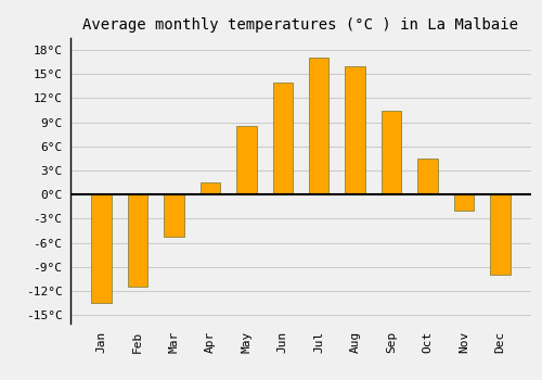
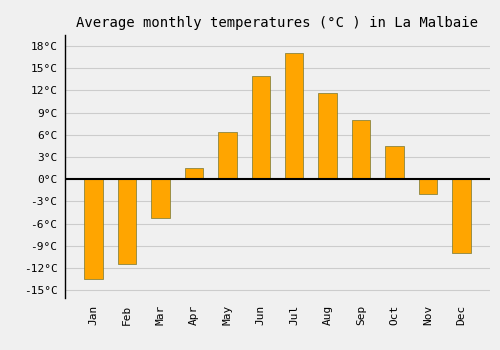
May: 8.5°C -> 6.4°C
Aug: 16.0°C -> 11.6°C
Sep: 10.5°C -> 8.0°C
